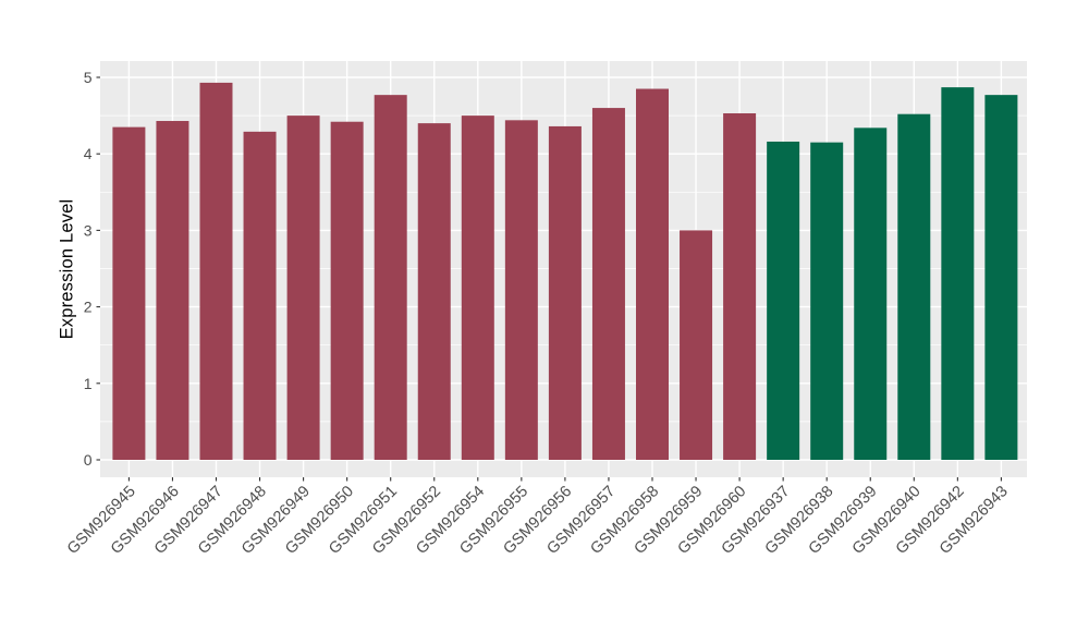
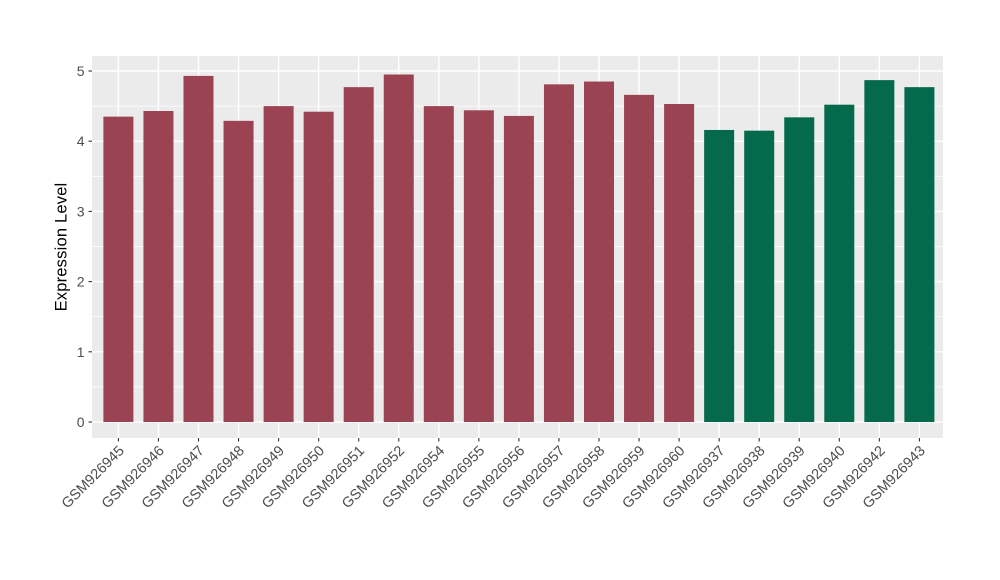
GSM926952: 4.4 -> 5.0
GSM926957: 4.6 -> 4.8
GSM926959: 3.0 -> 4.7
